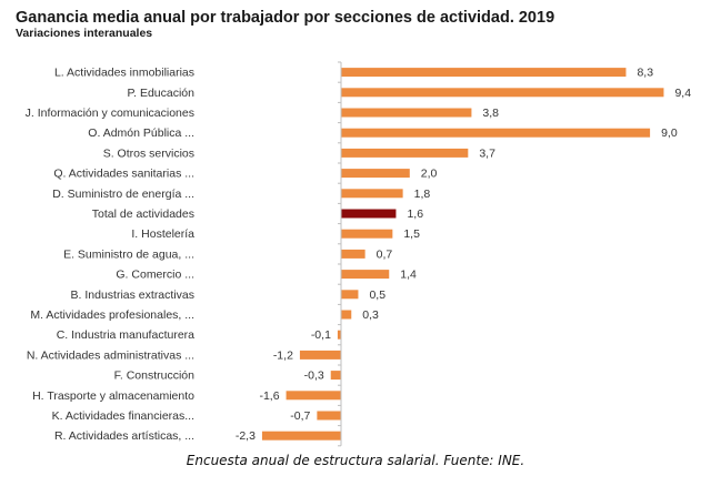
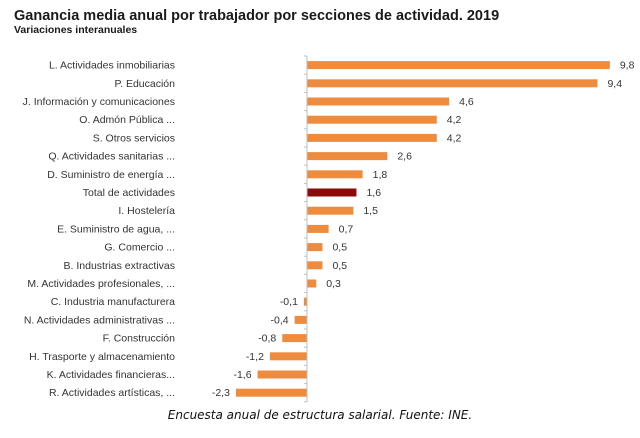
L. Actividades inmobiliarias: 8,3 -> 9,8
J. Información y comunicaciones: 3,8 -> 4,6
O. Admón Pública ...: 9,0 -> 4,2
S. Otros servicios: 3,7 -> 4,2
Q. Actividades sanitarias ...: 2,0 -> 2,6
G. Comercio ...: 1,4 -> 0,5
N. Actividades administrativas ...: -1,2 -> -0,4
F. Construcción: -0,3 -> -0,8
H. Trasporte y almacenamiento: -1,6 -> -1,2
K. Actividades financieras...: -0,7 -> -1,6
